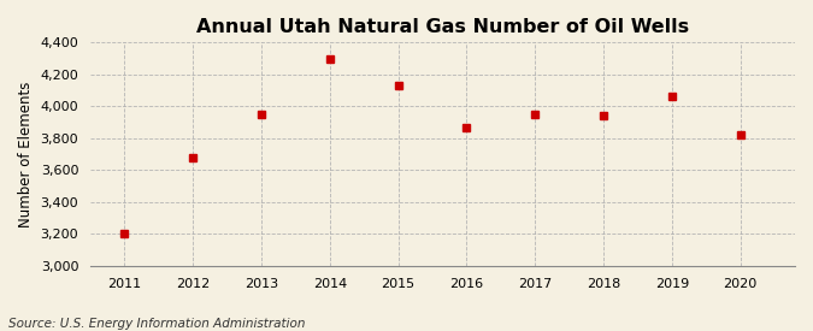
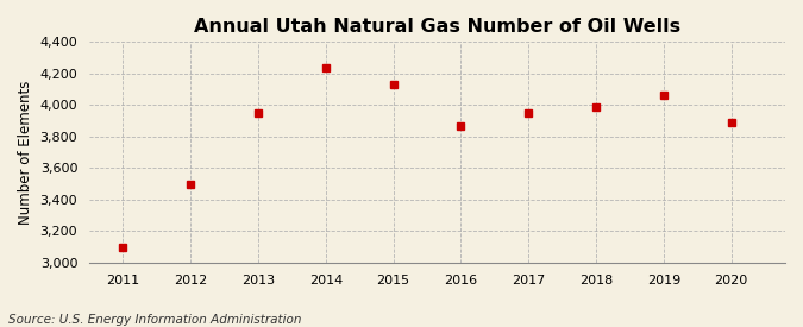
2011: 3,200 -> 3,100
2012: 3,680 -> 3,500
2014: 4,300 -> 4,240
2018: 3,940 -> 3,990
2020: 3,820 -> 3,890
